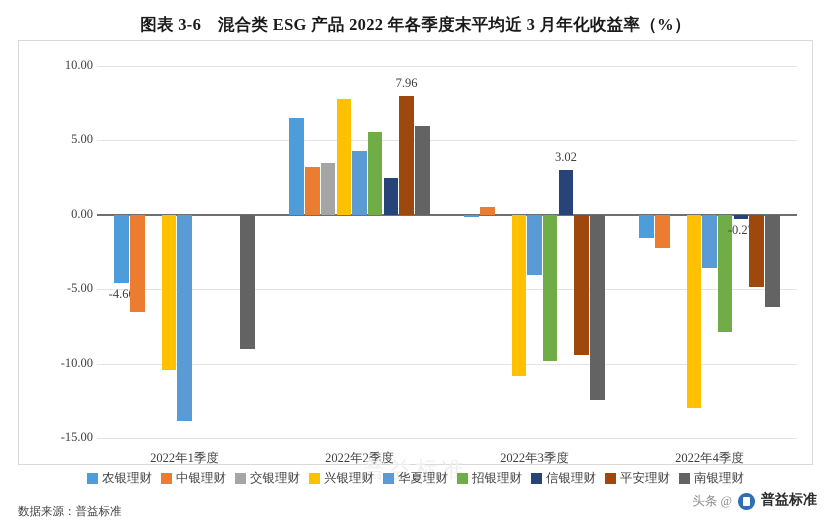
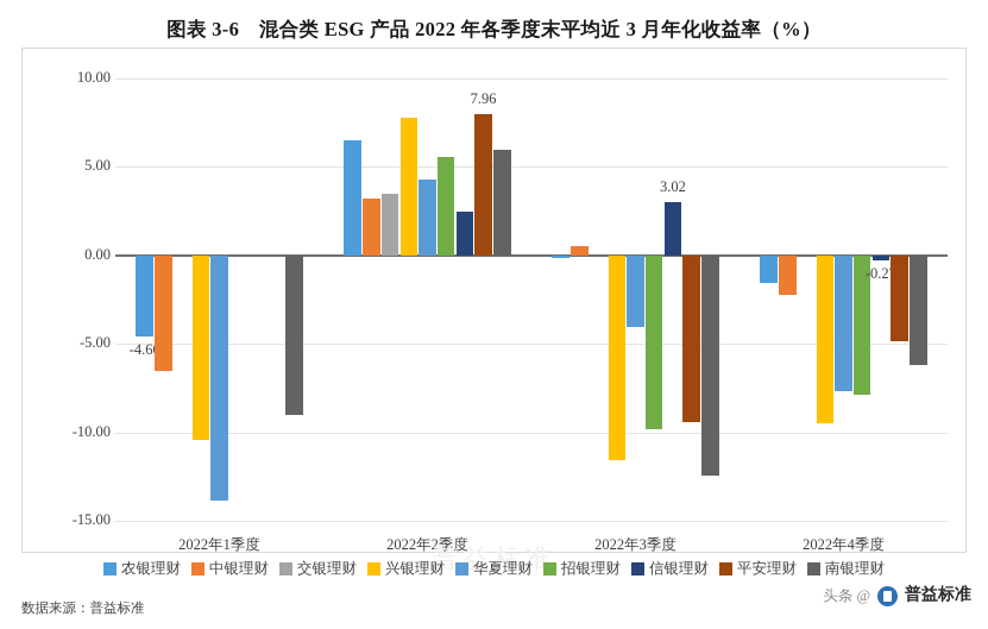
兴银理财/2022年3季度: -10.8 -> -11.6
兴银理财/2022年4季度: -13.0 -> -9.5
华夏理财/2022年4季度: -3.6 -> -7.7
